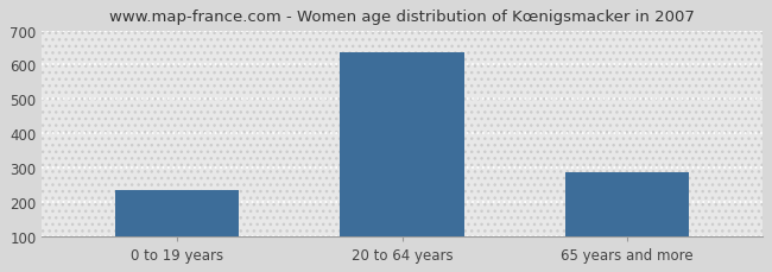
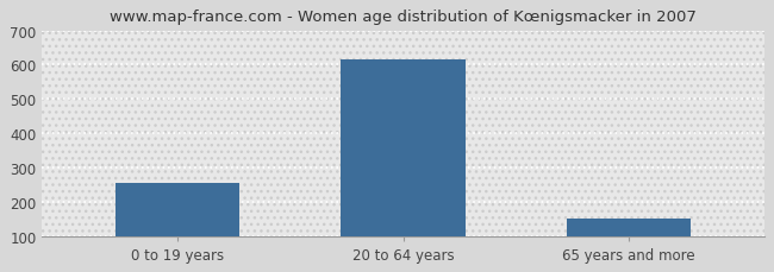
0 to 19 years: 235 -> 255
20 to 64 years: 635 -> 615
65 years and more: 285 -> 150
